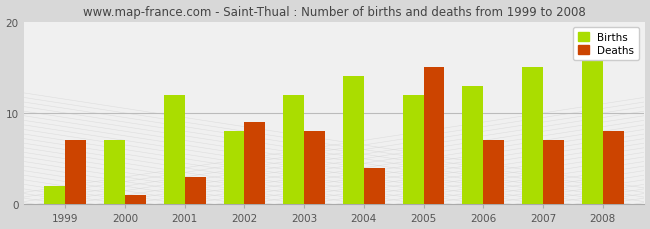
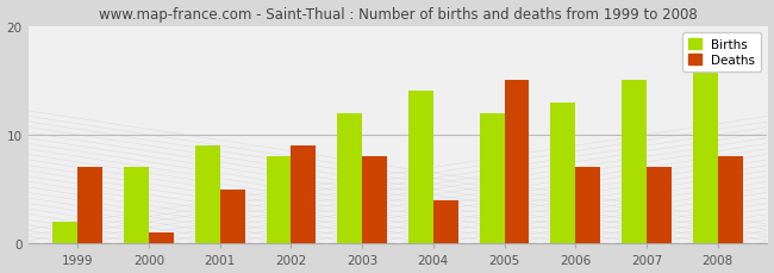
Births/2001: 12 -> 9
Deaths/2001: 3 -> 5
